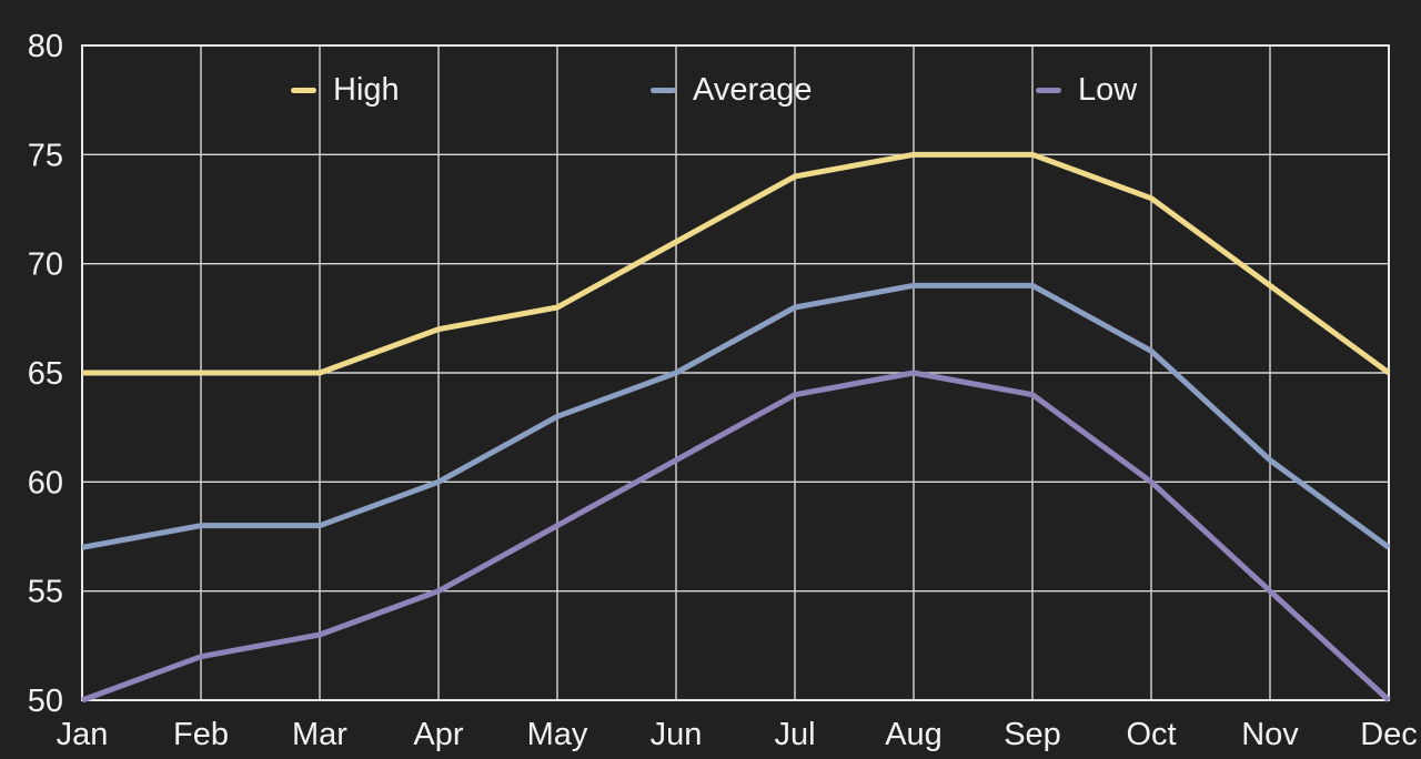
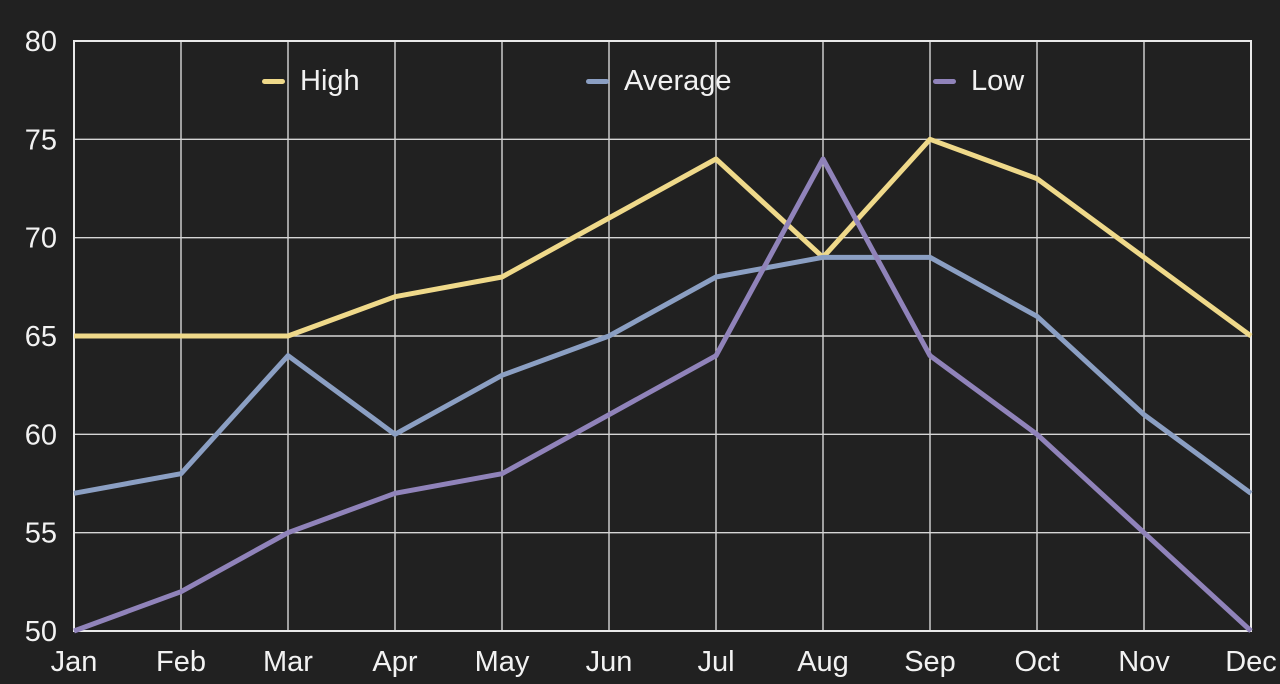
Average/Mar: 58 -> 64
Low/Mar: 53 -> 55
Low/Apr: 55 -> 57
High/Aug: 75 -> 69
Low/Aug: 65 -> 74
